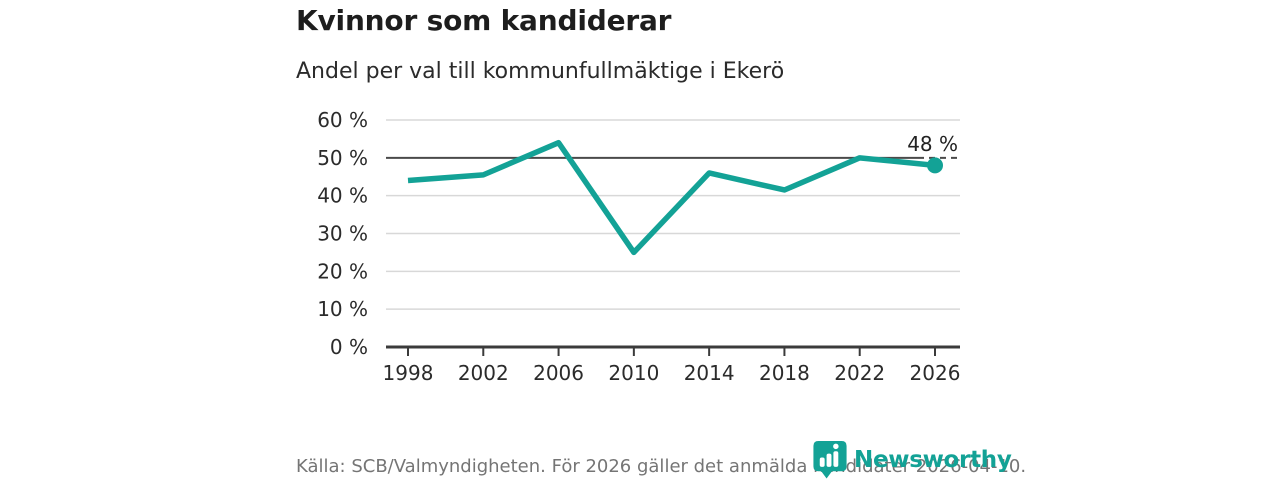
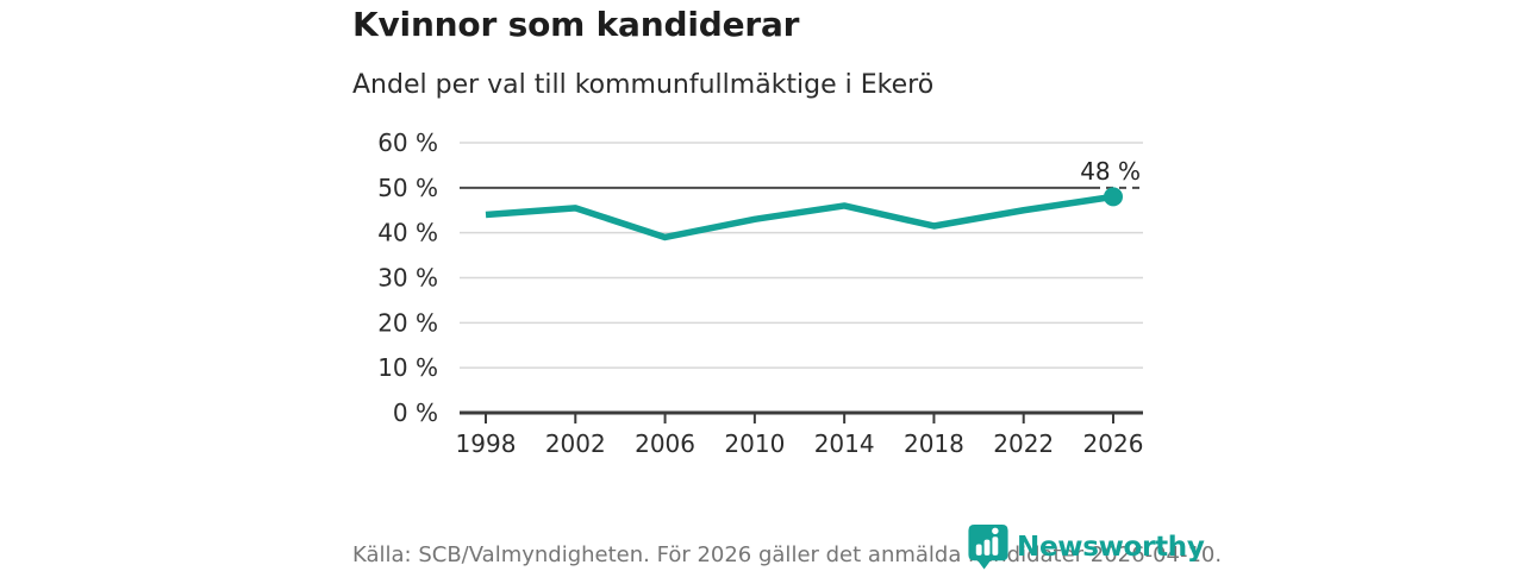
2006: 54% -> 39%
2010: 25% -> 43%
2022: 50% -> 45%
